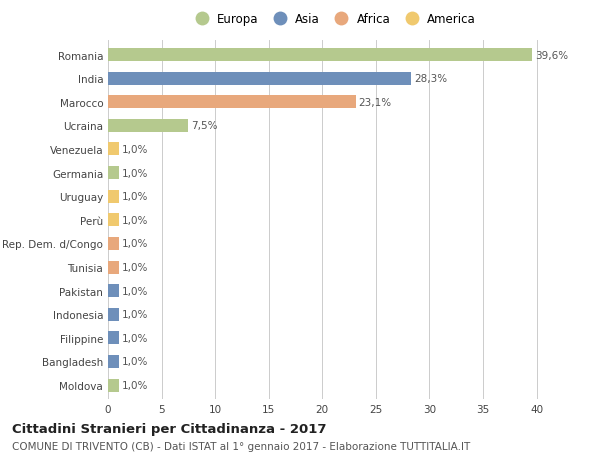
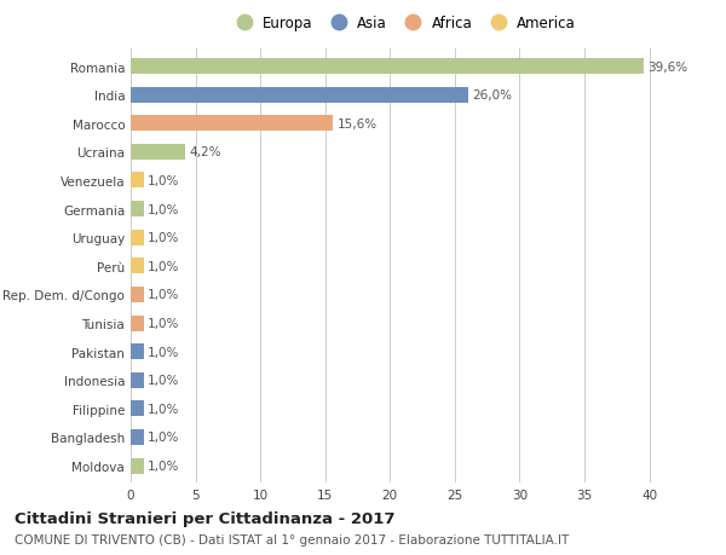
India: 28,3% -> 26,0%
Marocco: 23,1% -> 15,6%
Ucraina: 7,5% -> 4,2%
